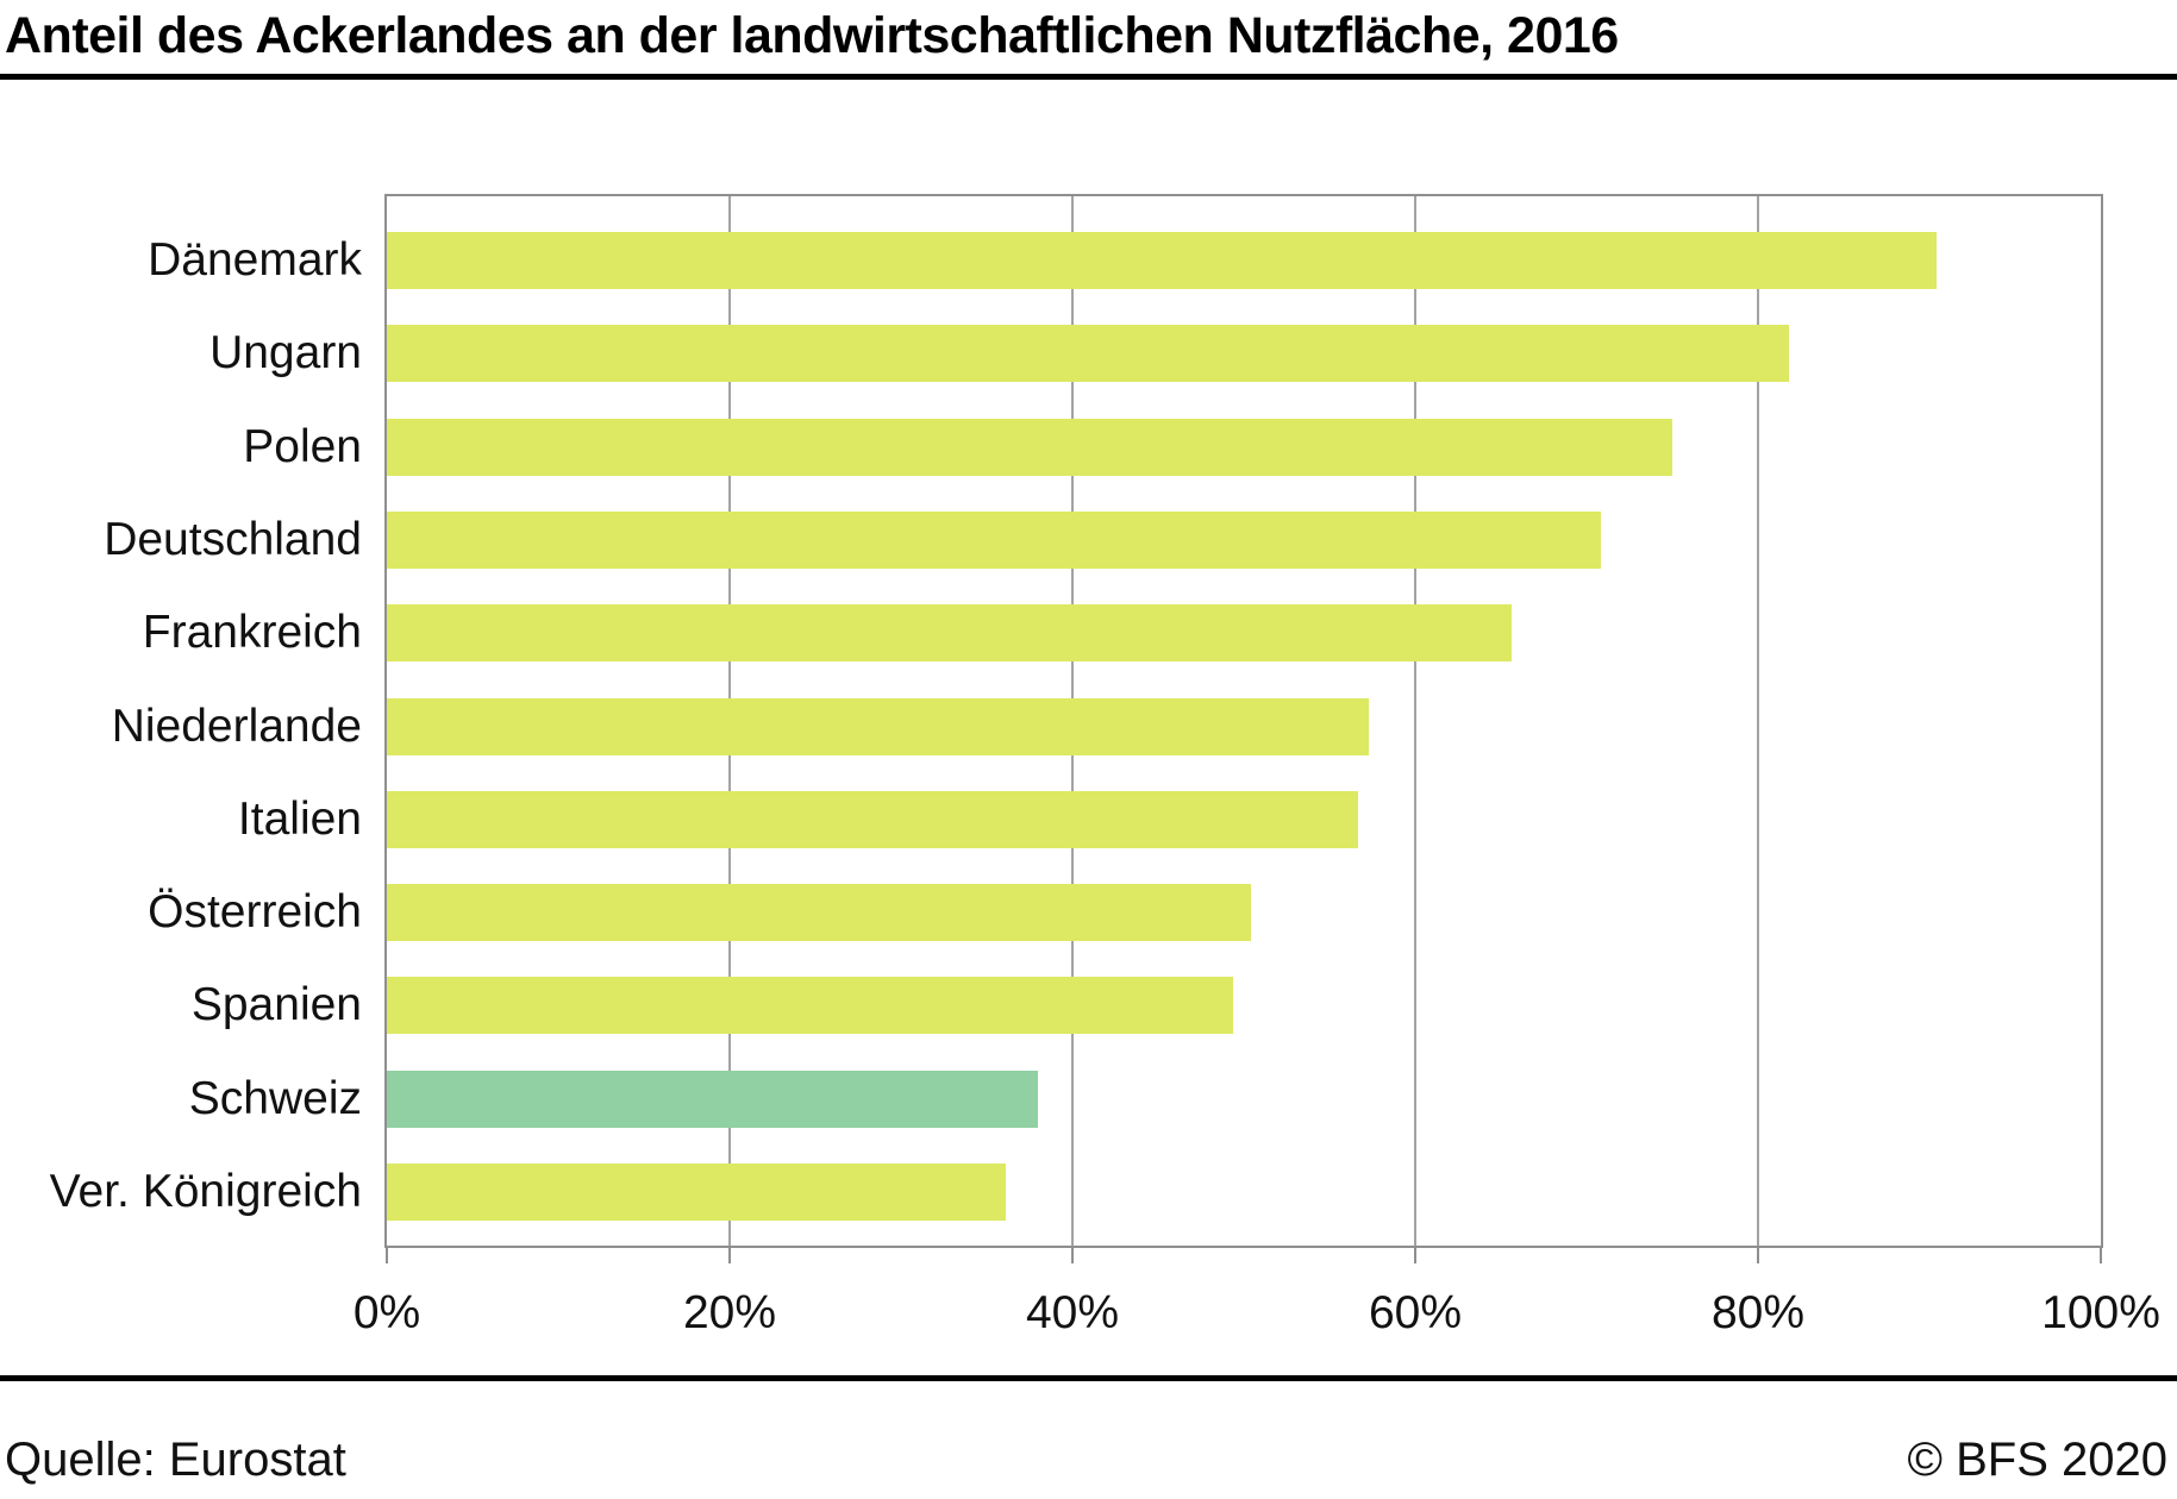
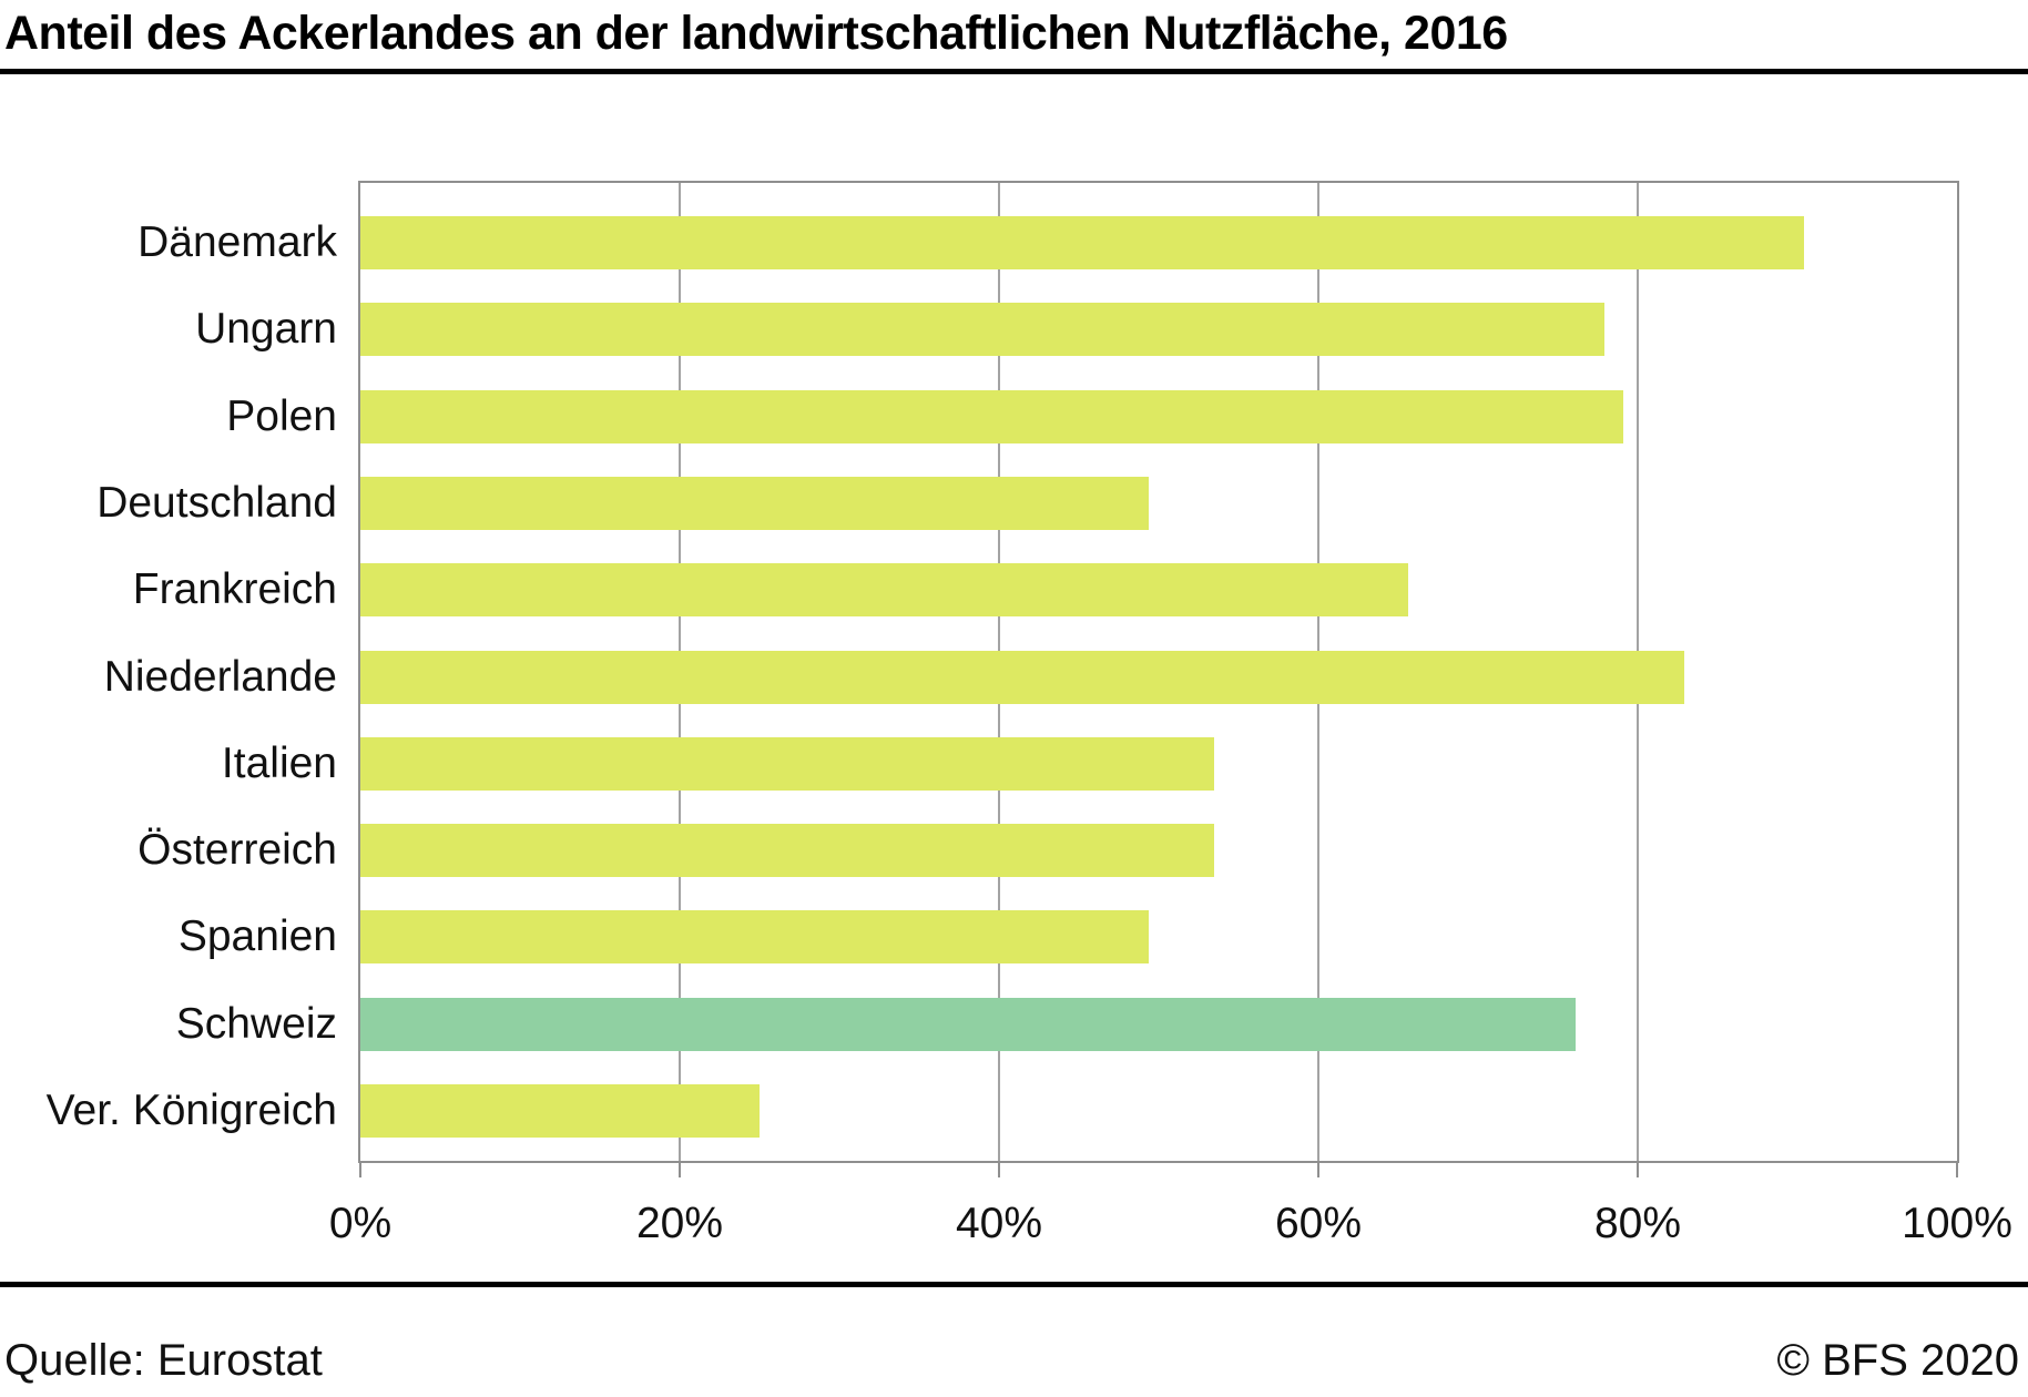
Ungarn: 81.8% -> 77.9%
Polen: 75.0% -> 79.1%
Deutschland: 70.8% -> 49.4%
Niederlande: 57.3% -> 82.9%
Italien: 56.7% -> 53.5%
Österreich: 50.4% -> 53.5%
Schweiz: 38.0% -> 76.1%
Ver. Königreich: 36.1% -> 25.0%
